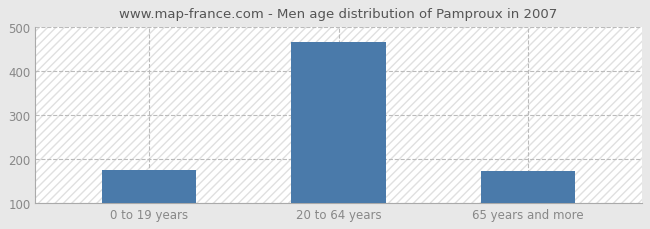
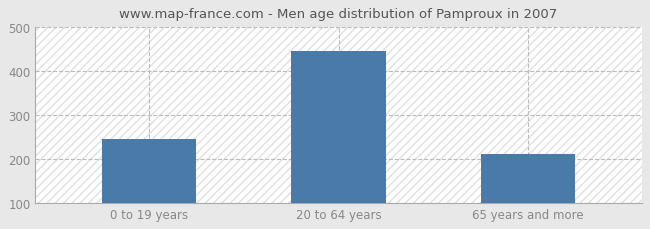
0 to 19 years: 175 -> 245
20 to 64 years: 465 -> 445
65 years and more: 172 -> 210
